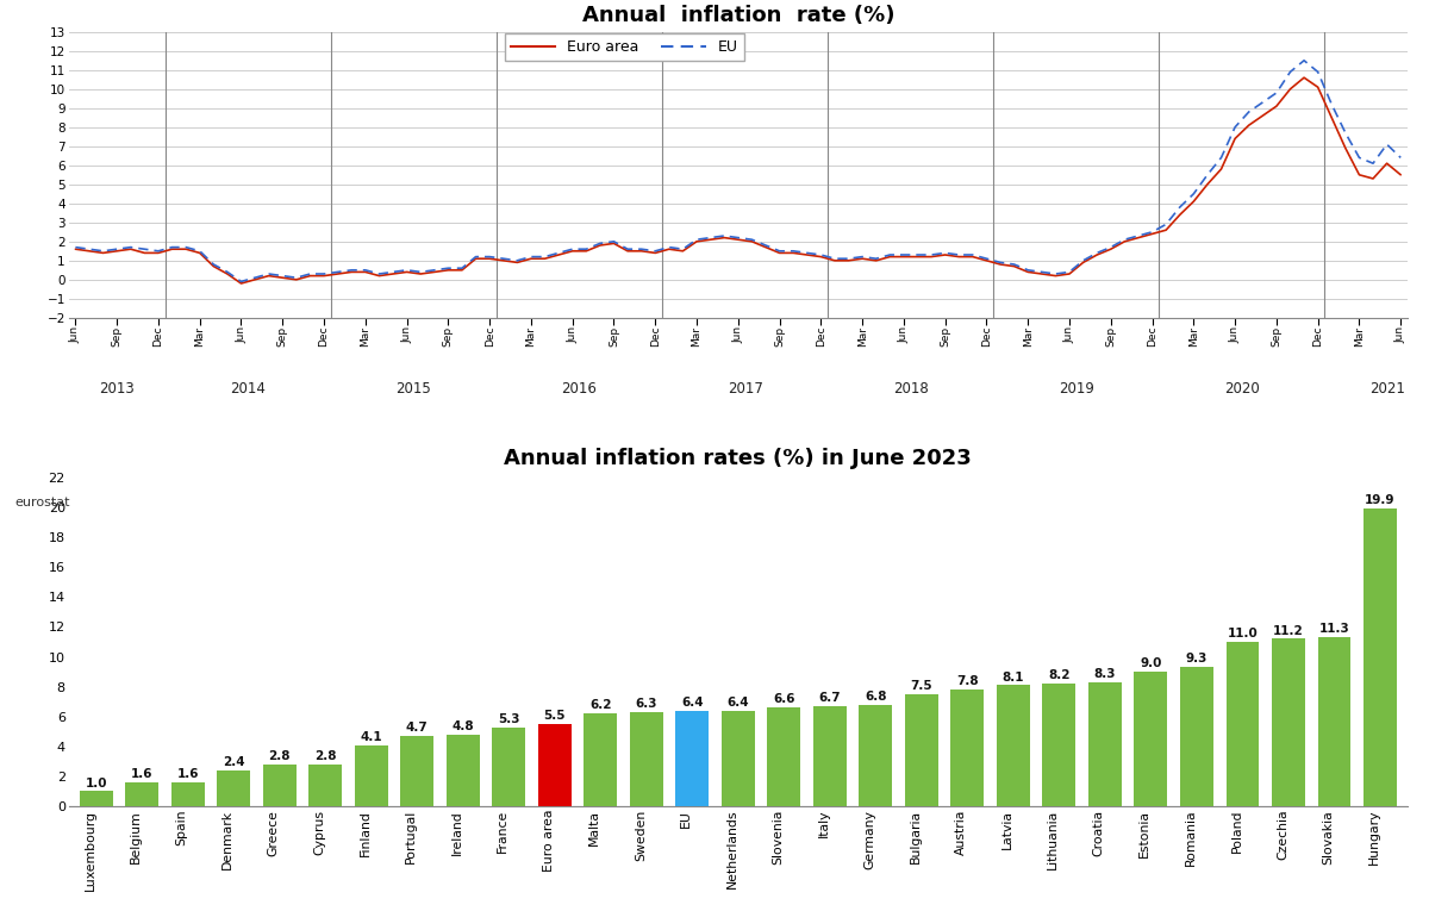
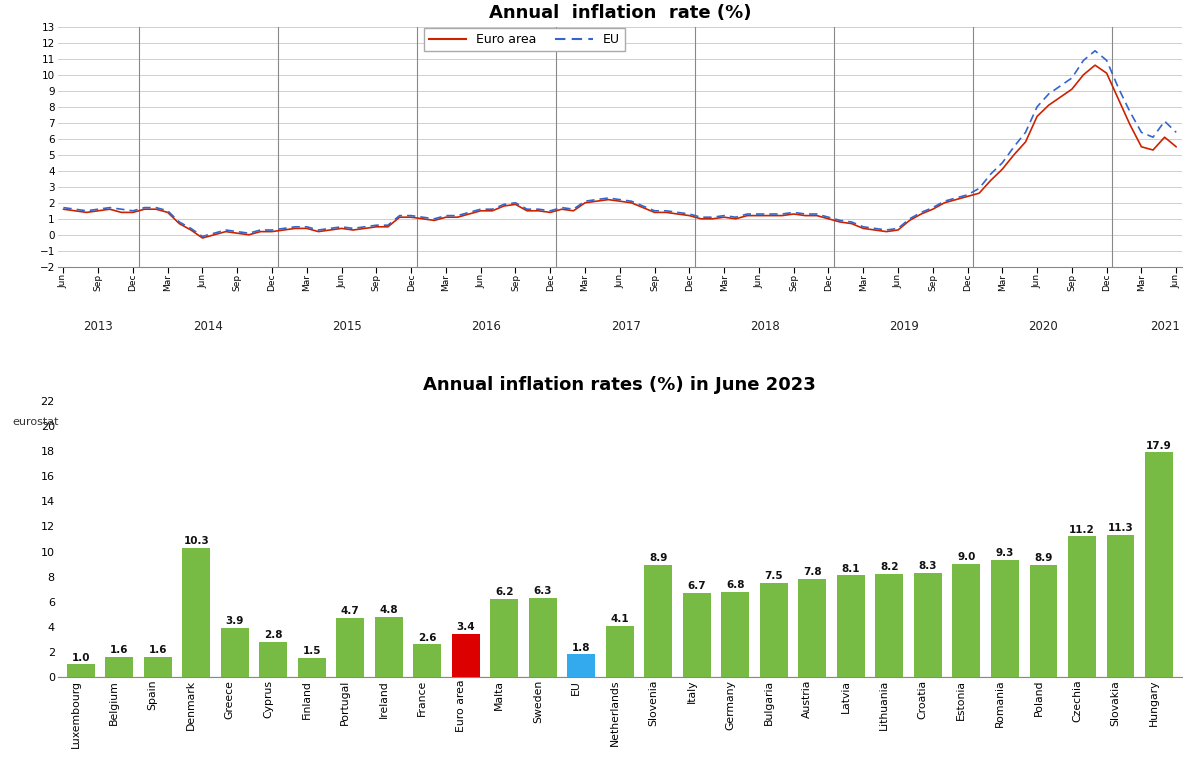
Annual inflation rates (%) in June 2023/Denmark: 2.4 -> 10.3
Annual inflation rates (%) in June 2023/Greece: 2.8 -> 3.9
Annual inflation rates (%) in June 2023/Finland: 4.1 -> 1.5
Annual inflation rates (%) in June 2023/France: 5.3 -> 2.6
Annual inflation rates (%) in June 2023/Euro area: 5.5 -> 3.4
Annual inflation rates (%) in June 2023/EU: 6.4 -> 1.8
Annual inflation rates (%) in June 2023/Netherlands: 6.4 -> 4.1
Annual inflation rates (%) in June 2023/Slovenia: 6.6 -> 8.9
Annual inflation rates (%) in June 2023/Poland: 11.0 -> 8.9
Annual inflation rates (%) in June 2023/Hungary: 19.9 -> 17.9
